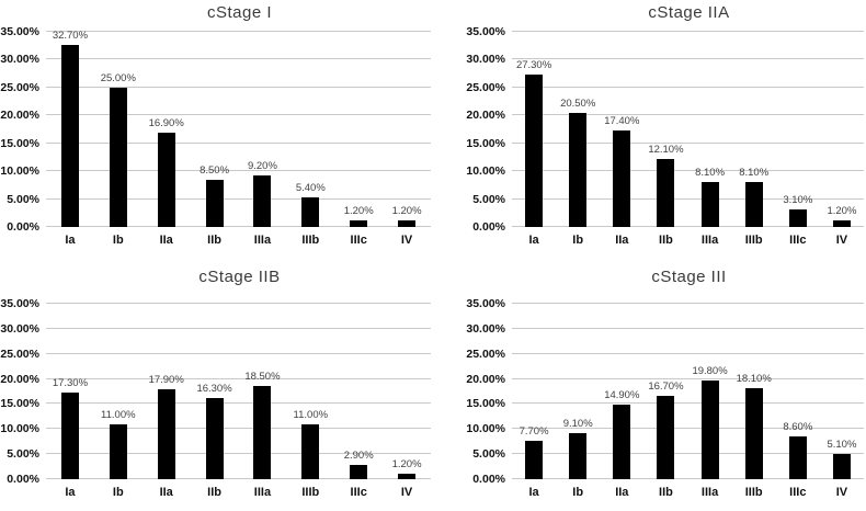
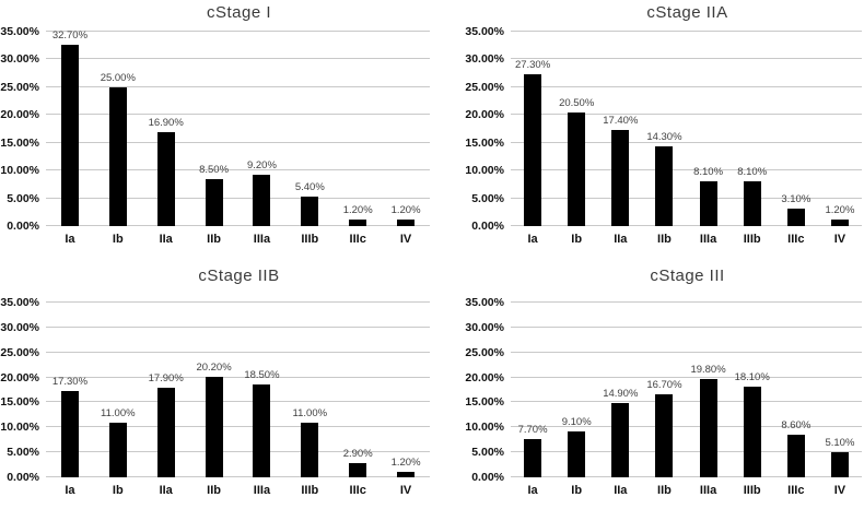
cStage IIA/IIb: 12.10% -> 14.30%
cStage IIB/IIb: 16.30% -> 20.20%
